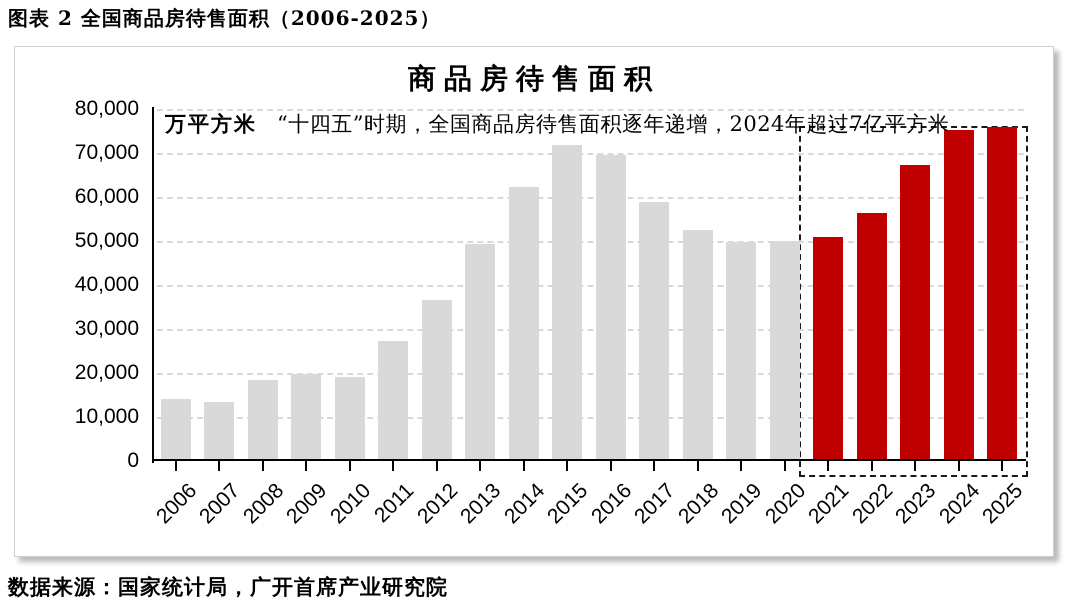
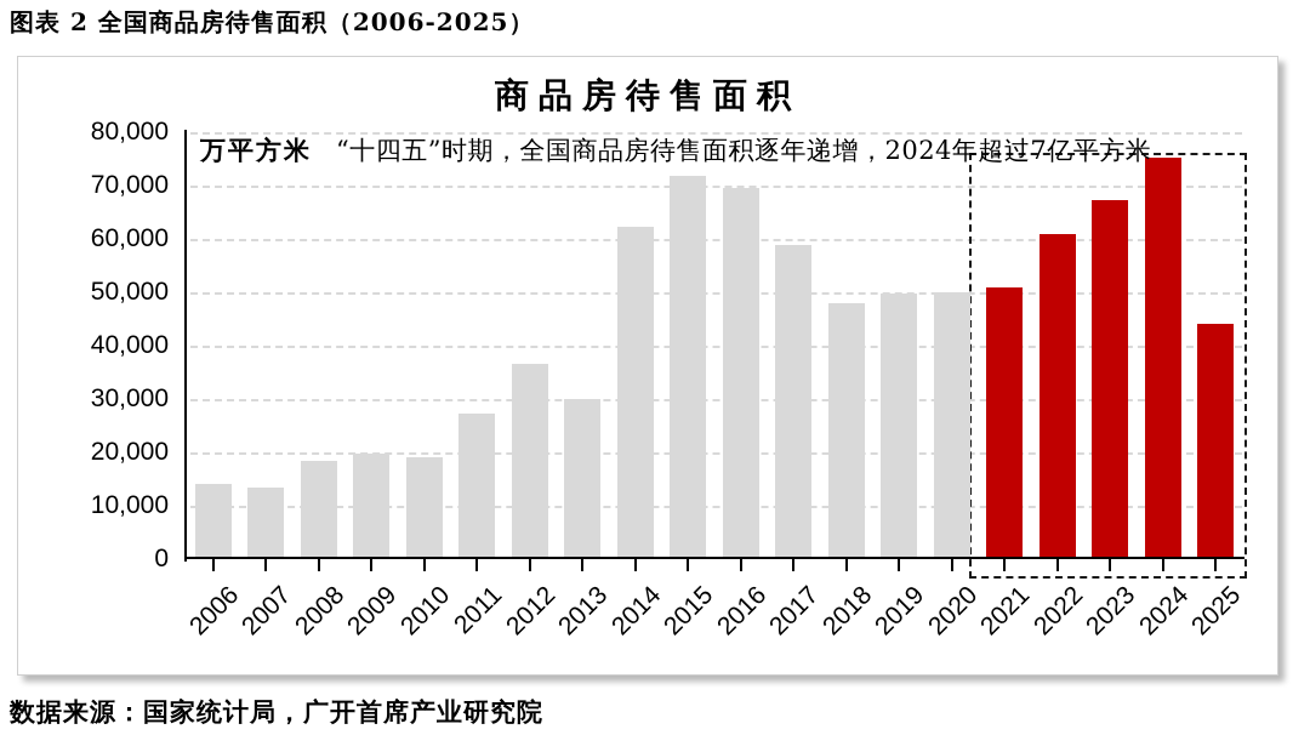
2013: 49000 -> 30000
2018: 52000 -> 48000
2022: 56000 -> 61000
2025: 76000 -> 44000
